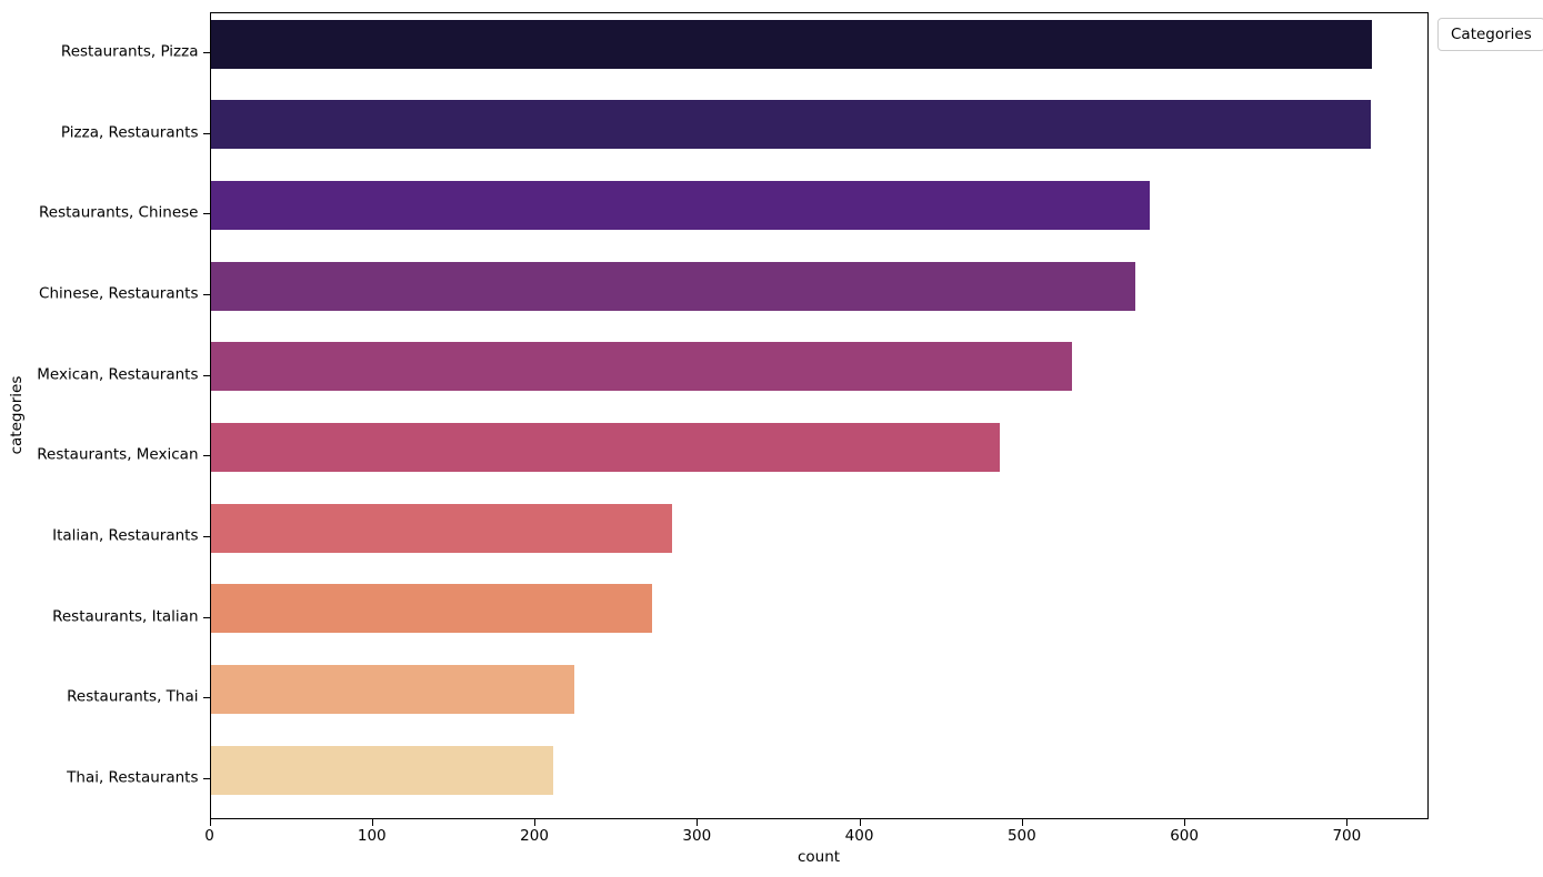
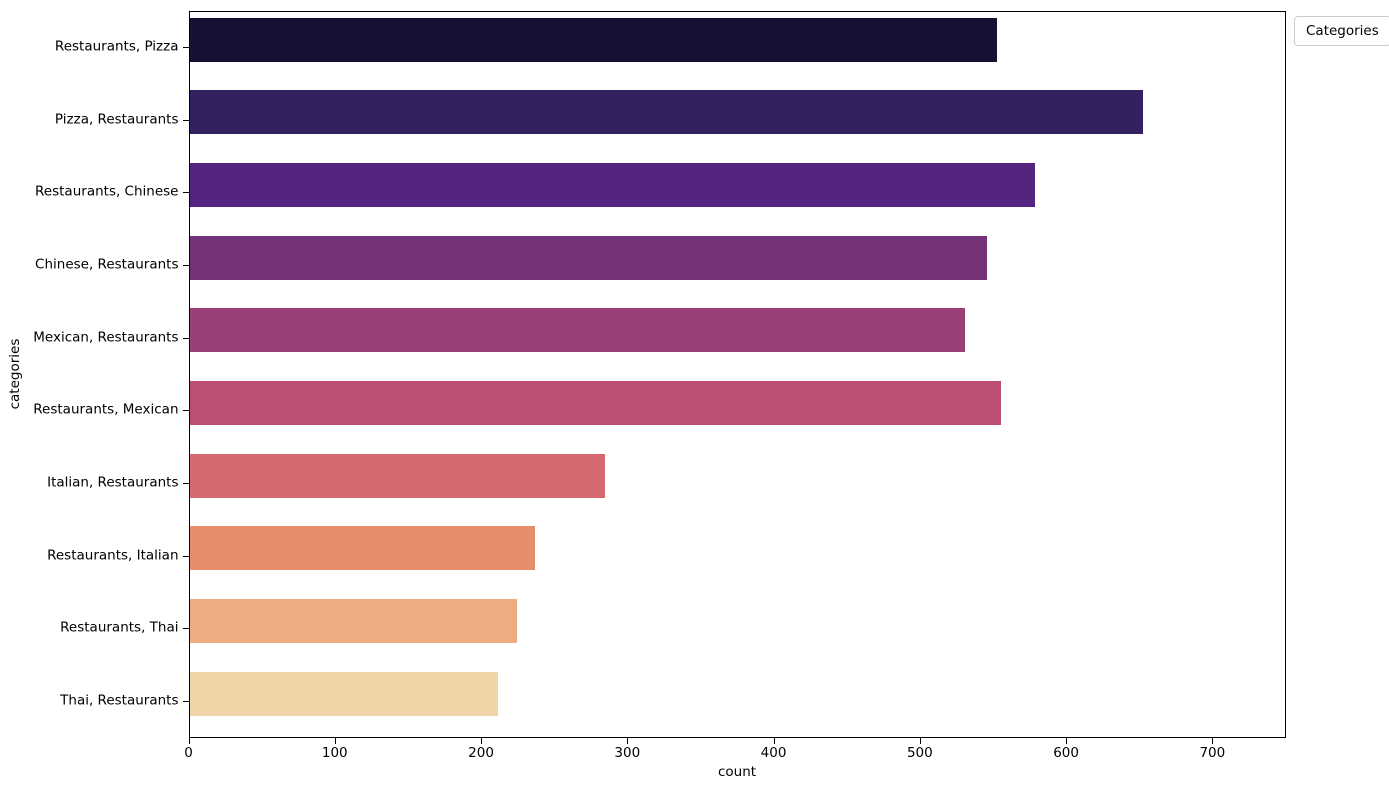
Restaurants, Pizza: 715 -> 552
Pizza, Restaurants: 714 -> 652
Chinese, Restaurants: 569 -> 545
Restaurants, Mexican: 486 -> 555
Restaurants, Italian: 272 -> 236
